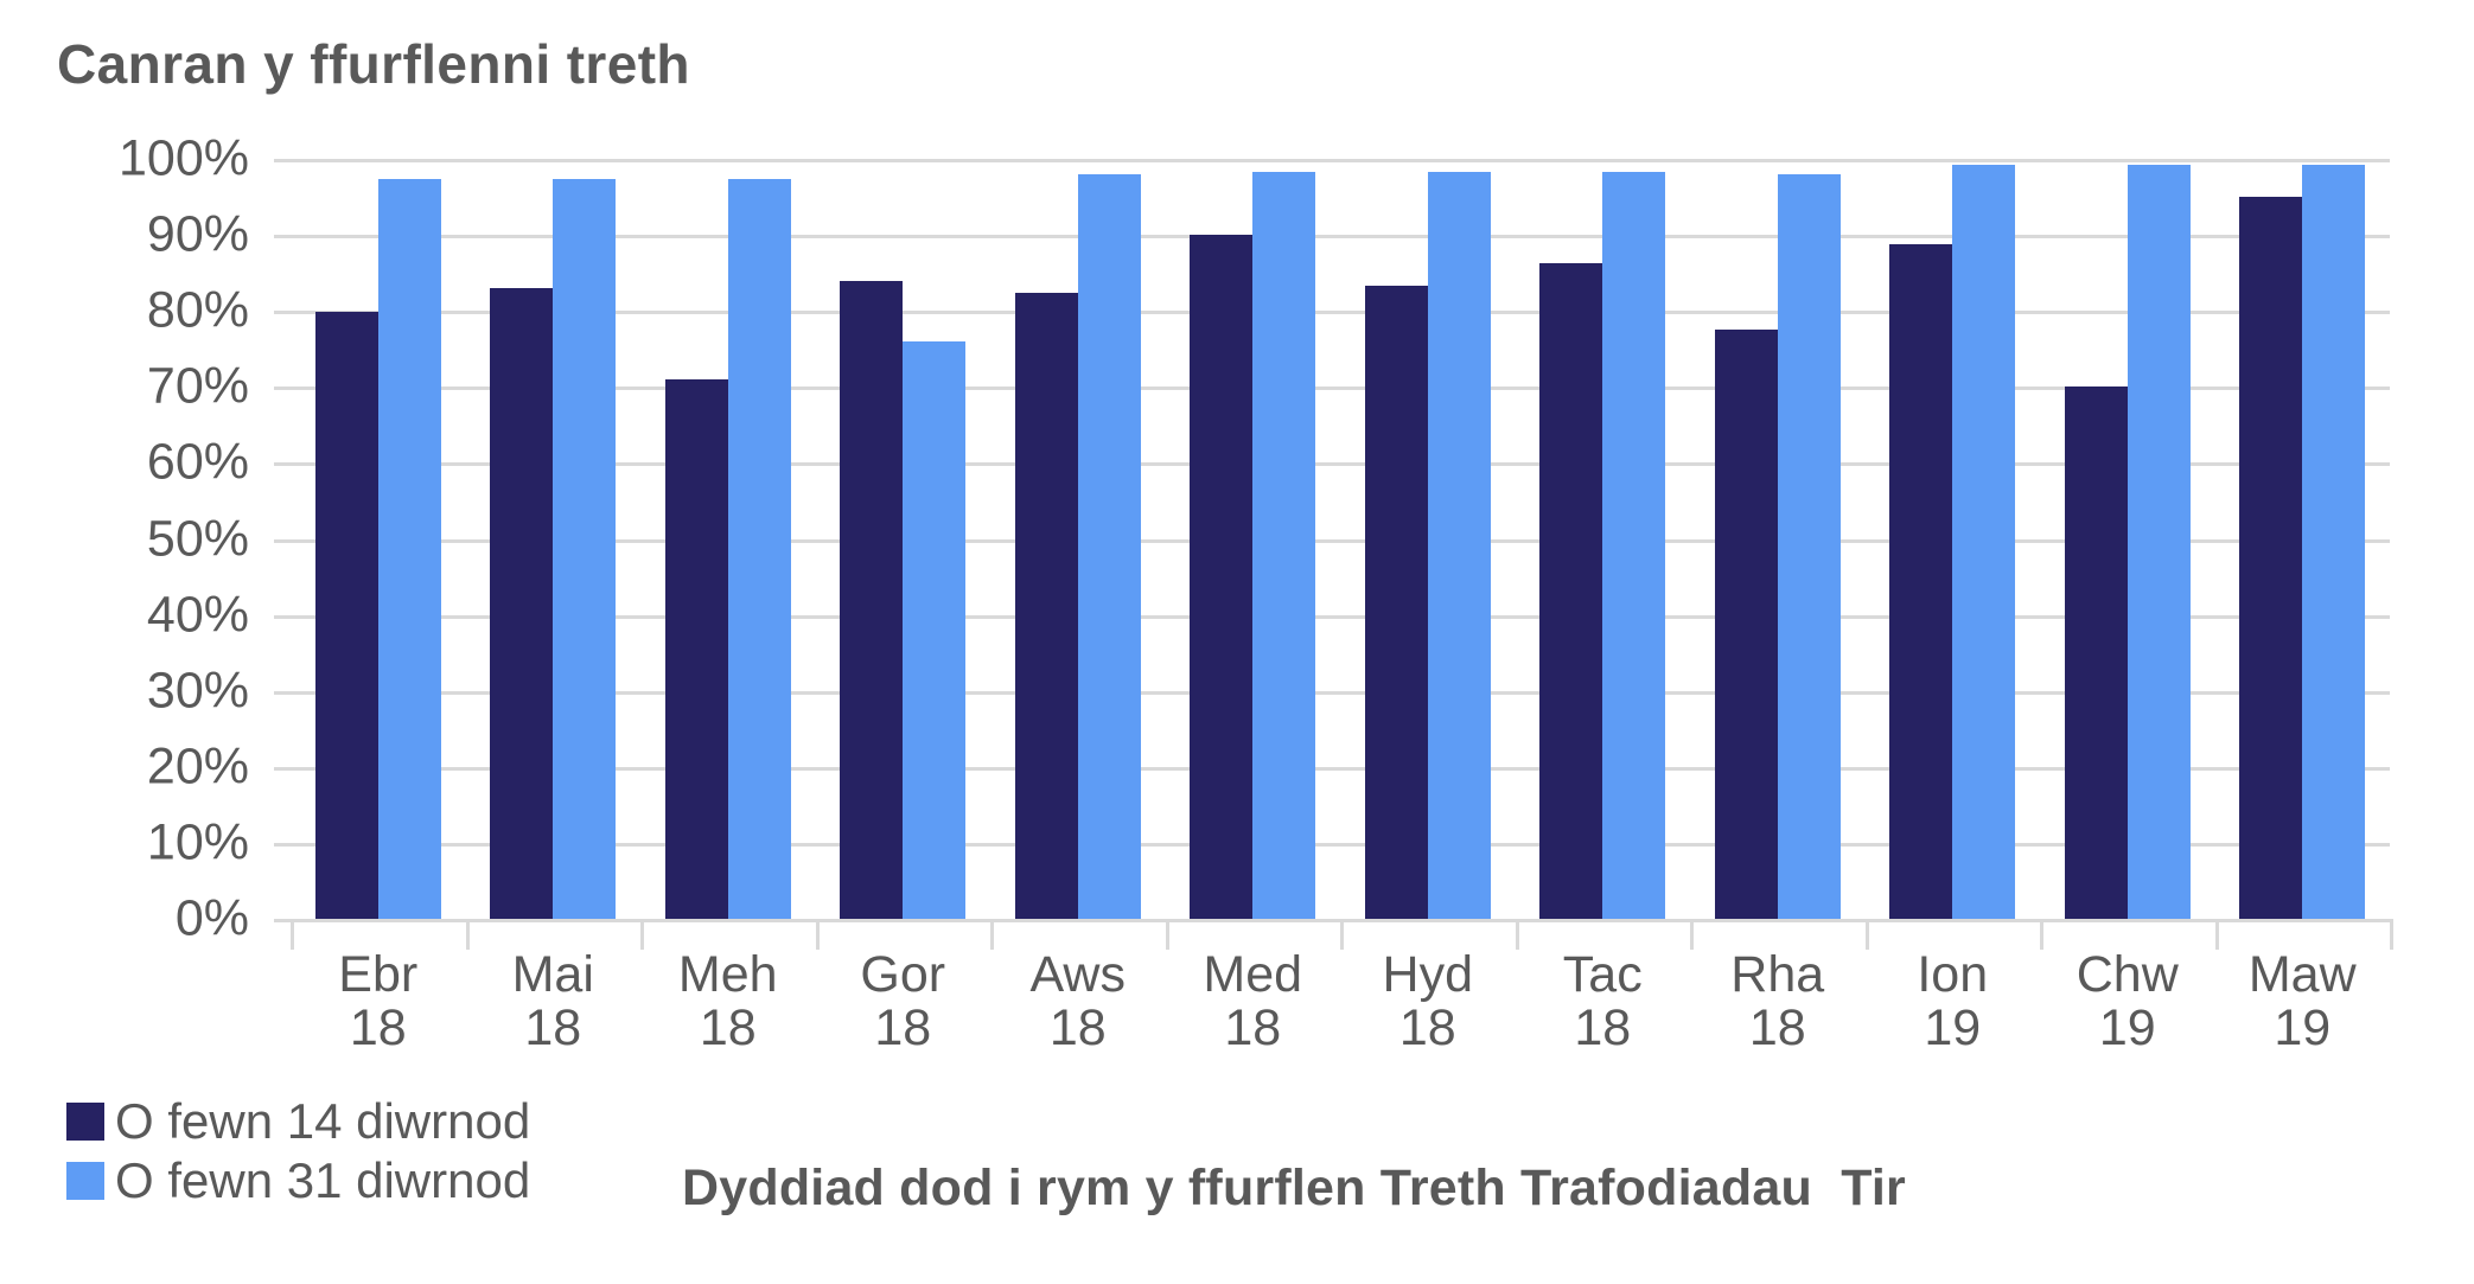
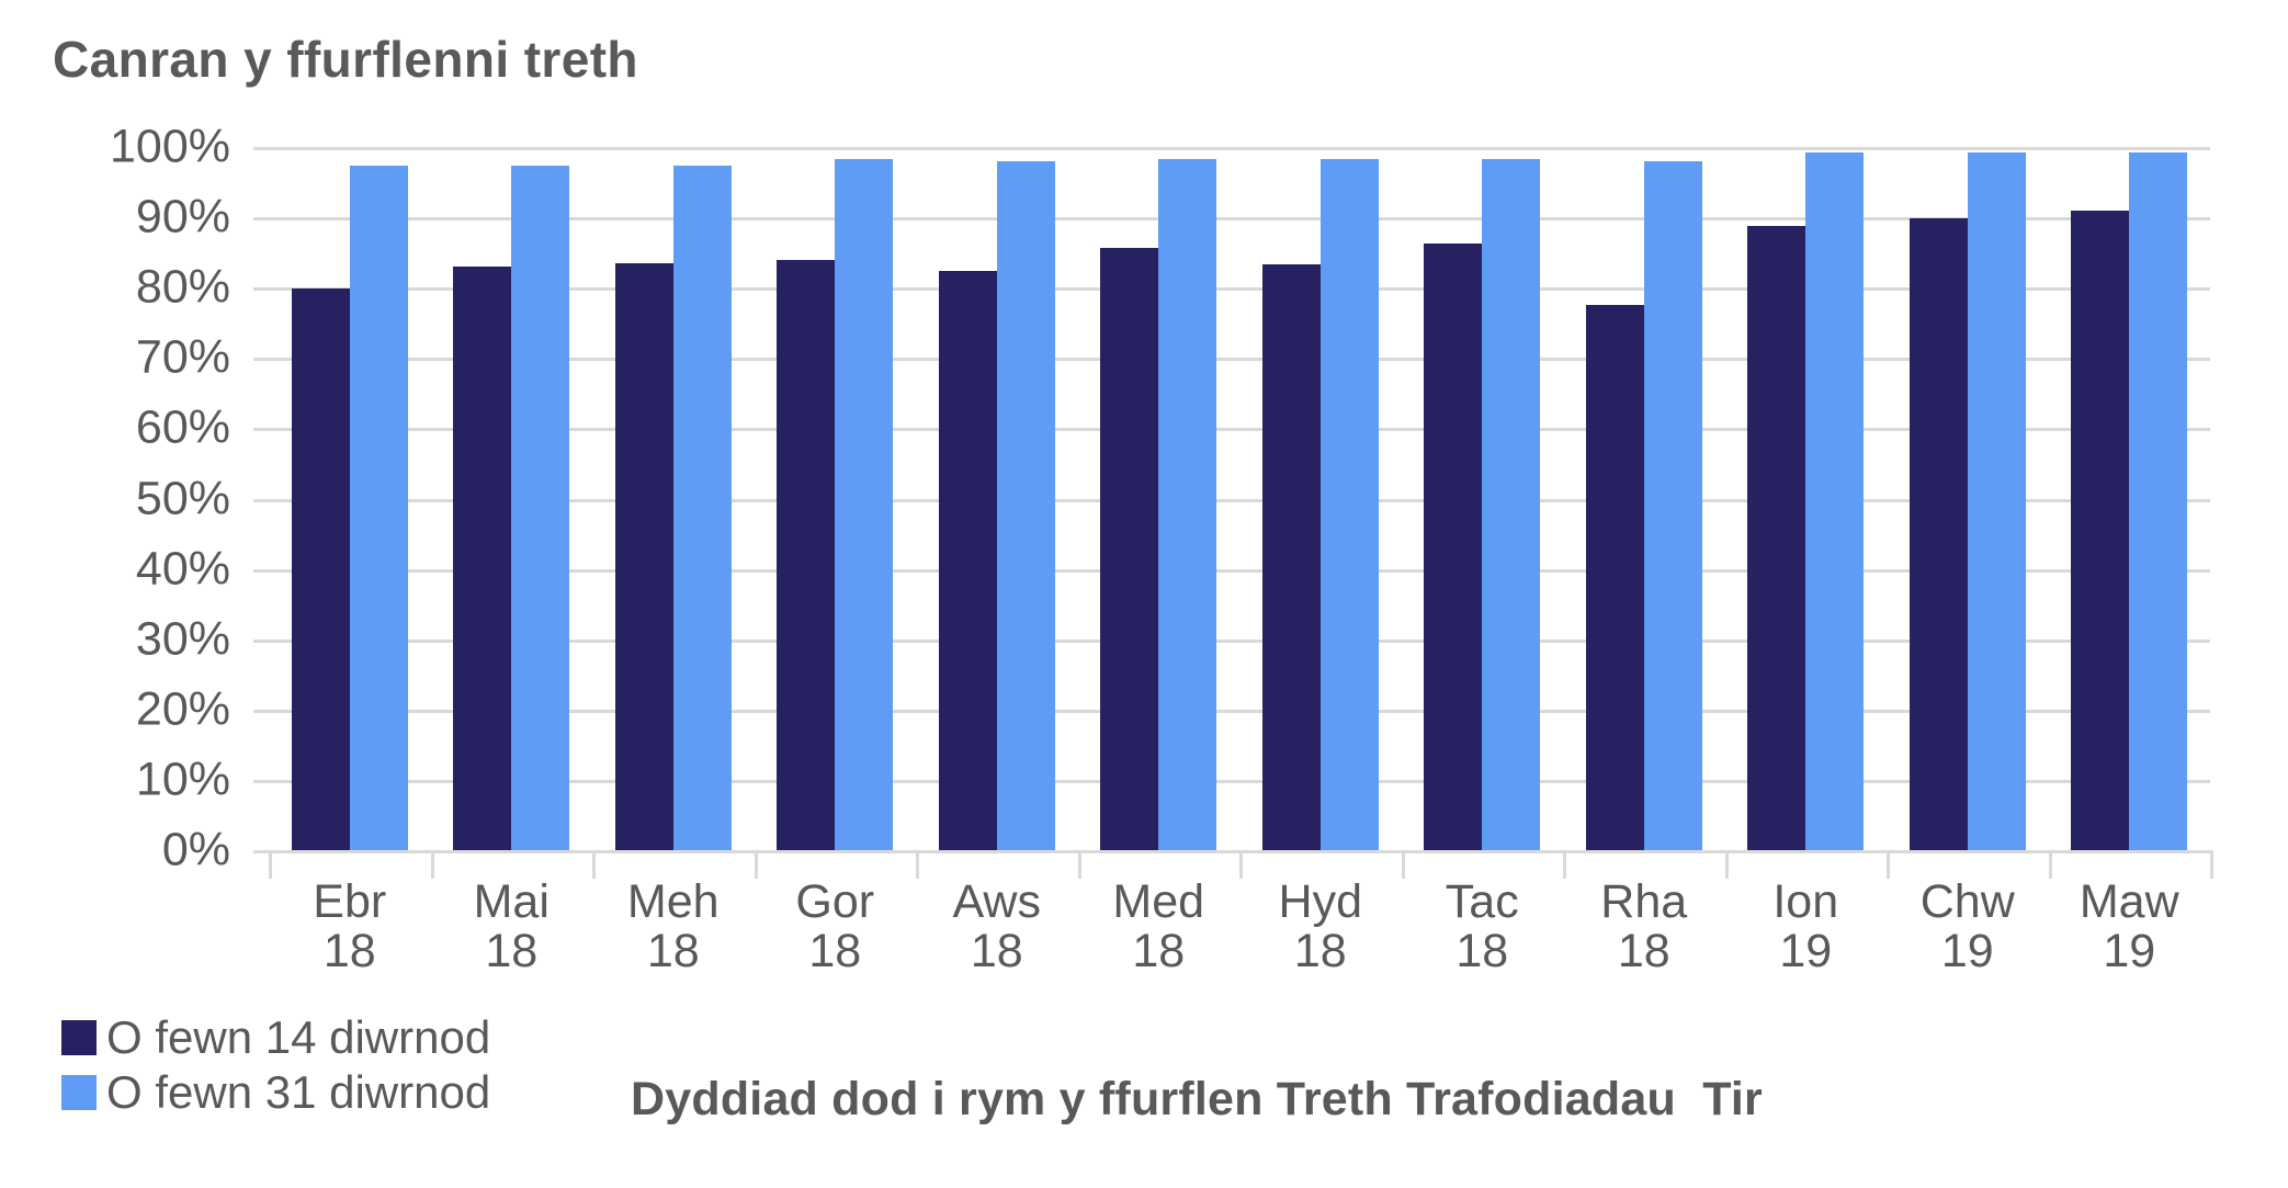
O fewn 14 diwrnod/Meh 18: 71% -> 83%
O fewn 31 diwrnod/Gor 18: 76% -> 98%
O fewn 14 diwrnod/Med 18: 90% -> 86%
O fewn 14 diwrnod/Chw 19: 70% -> 90%
O fewn 14 diwrnod/Maw 19: 95% -> 91%
